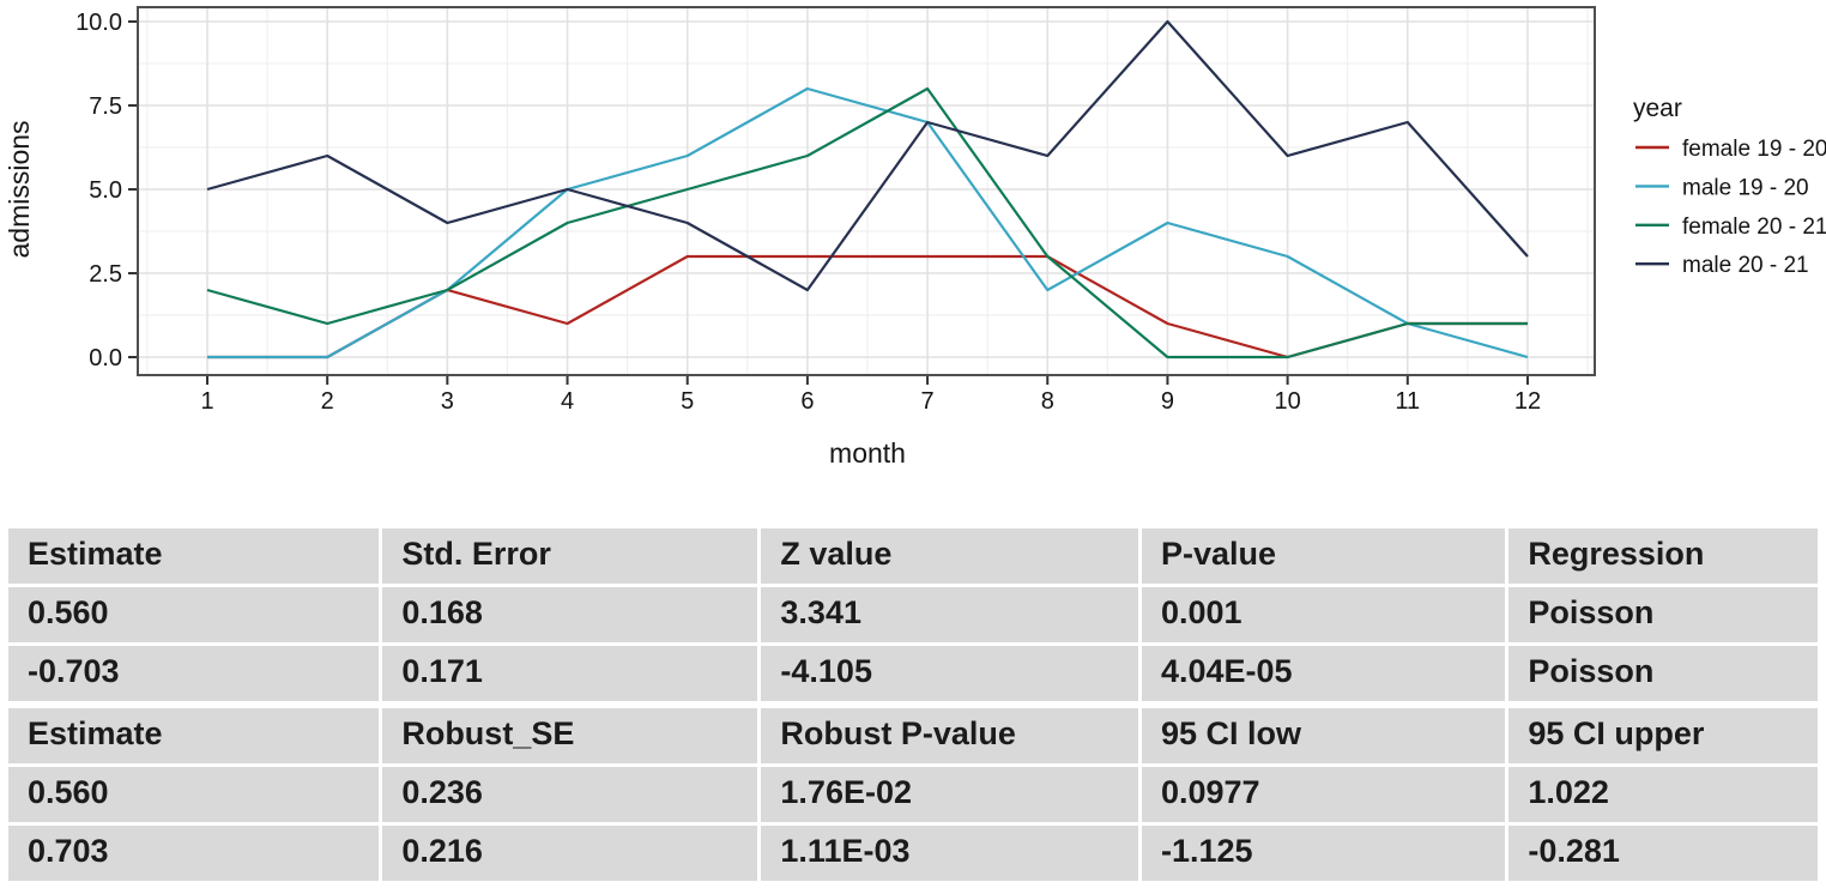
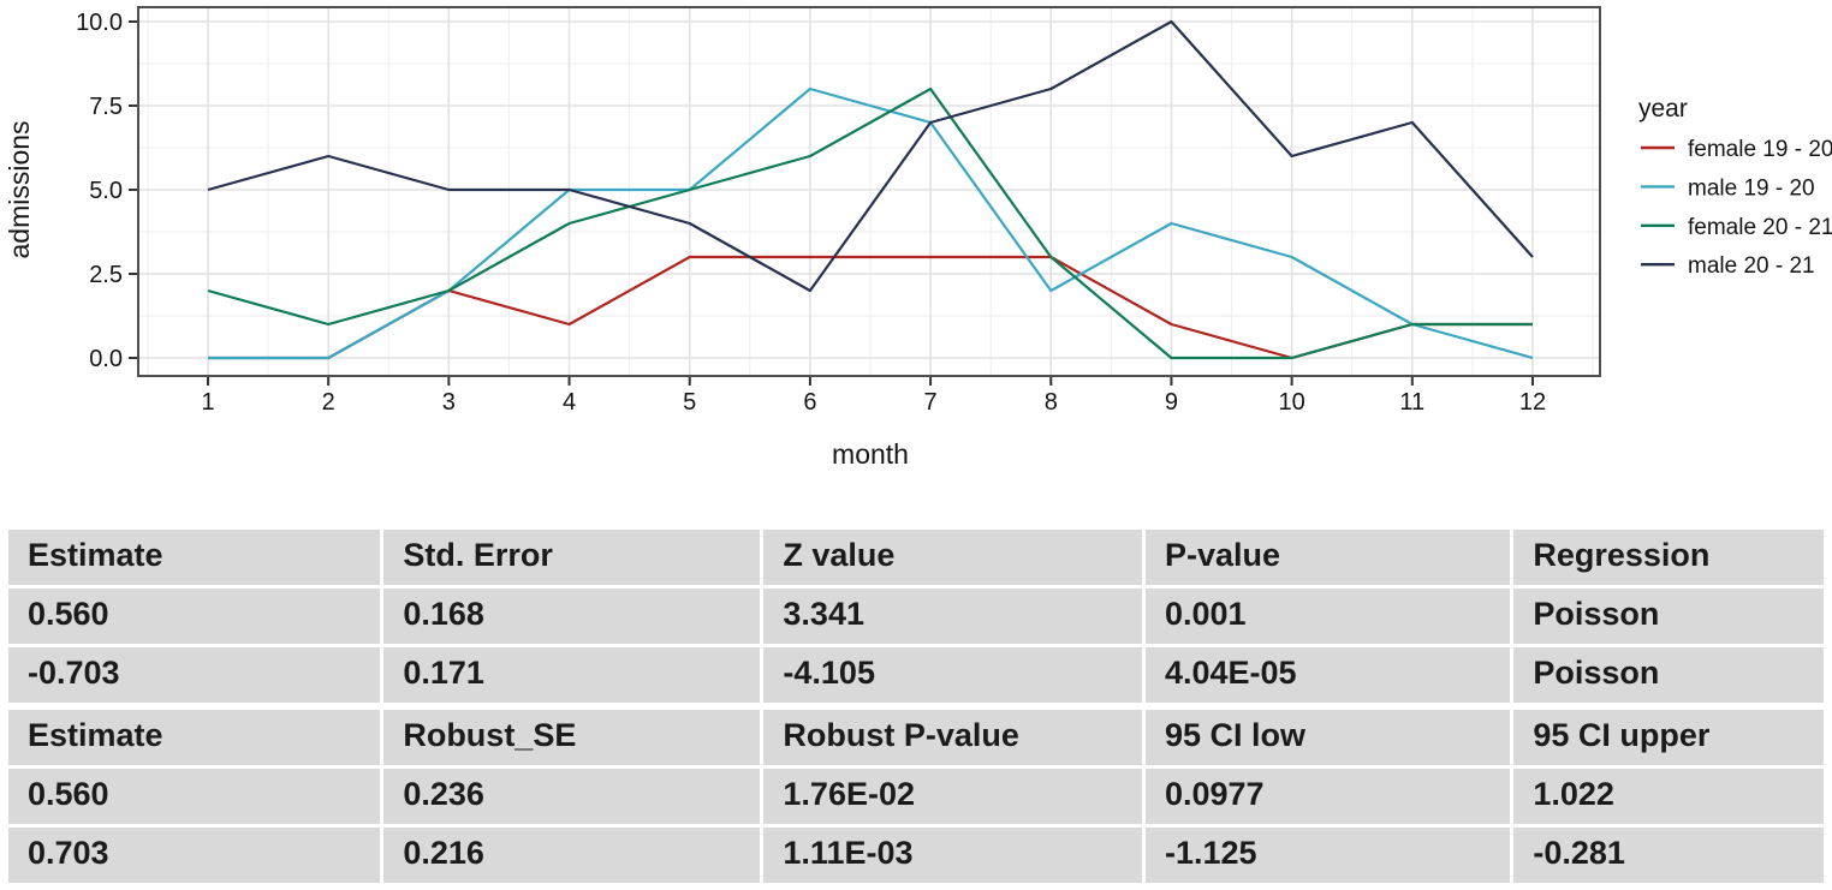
male 20 - 21/3: 4 -> 5
male 19 - 20/5: 6 -> 5
male 20 - 21/8: 6 -> 8
